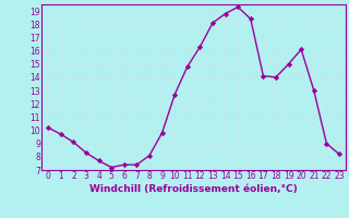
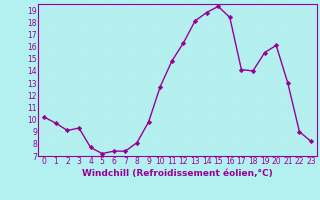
3: 8.3 -> 9.3
19: 15.0 -> 15.5
